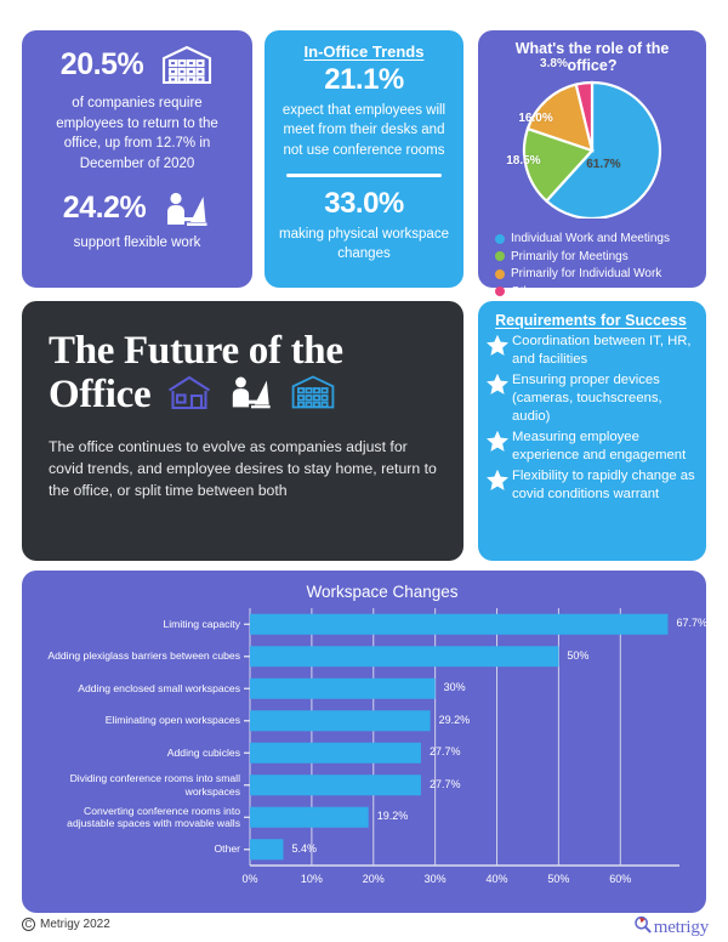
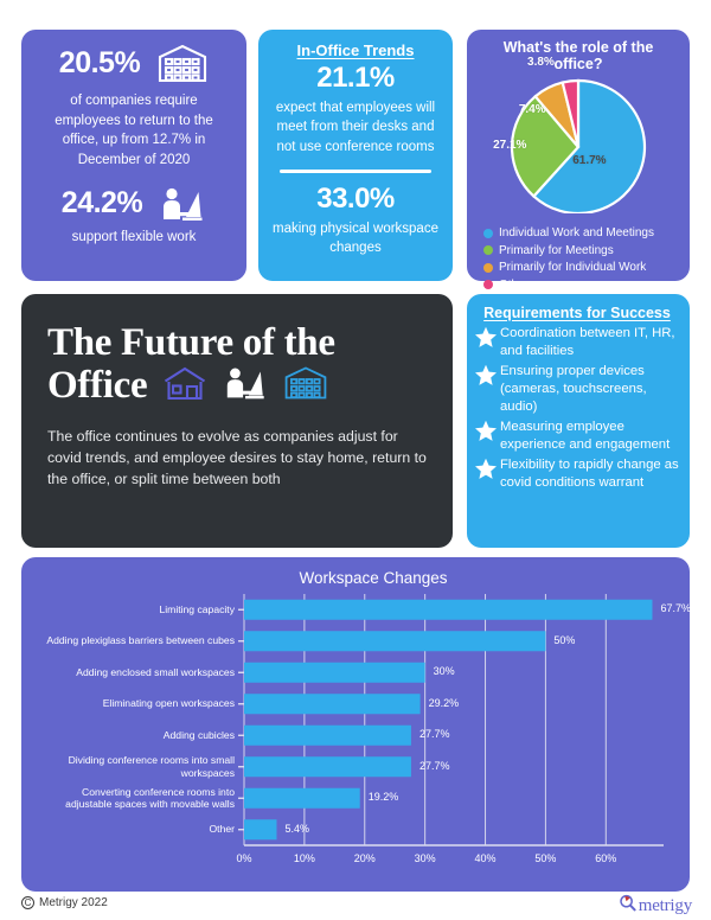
What's the role of the office?/Primarily for Meetings: 18.5% -> 27.1%
What's the role of the office?/Primarily for Individual Work: 16.0% -> 7.4%
